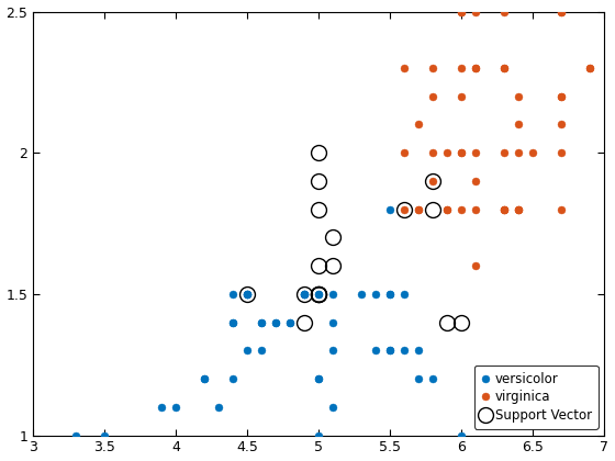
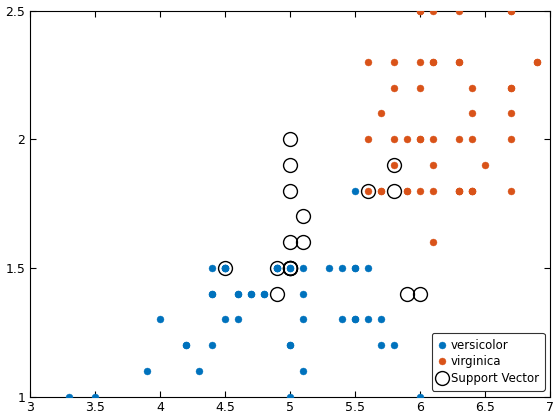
versicolor/4: 1.1 -> 1.3
virginica/6.5: 2.0 -> 1.9
